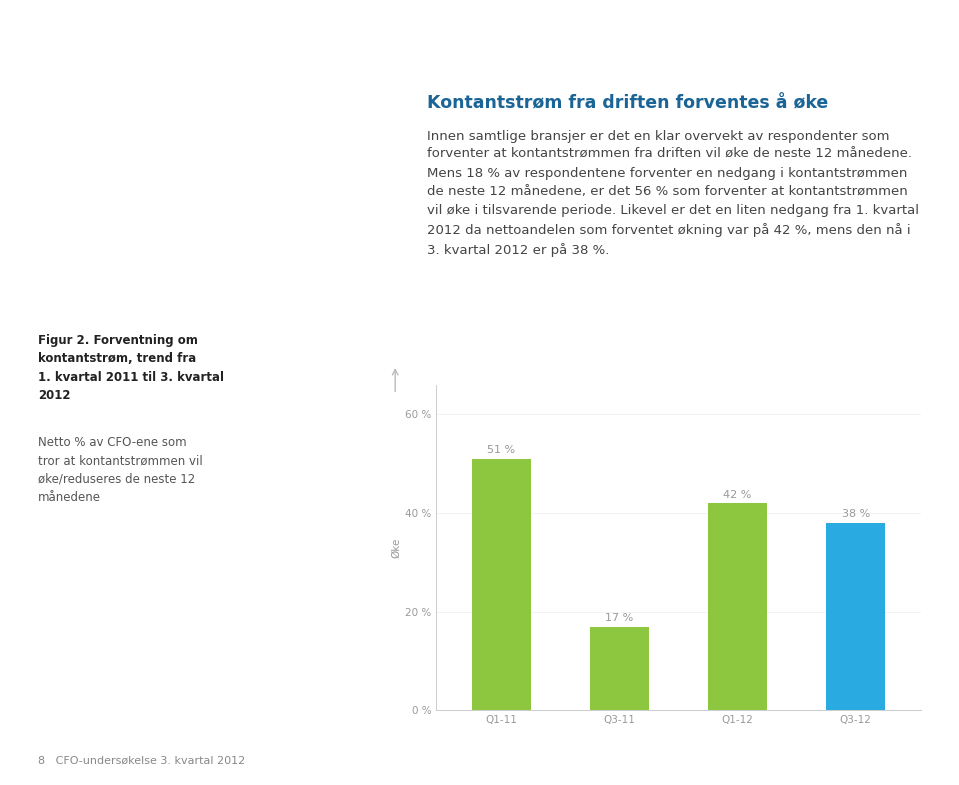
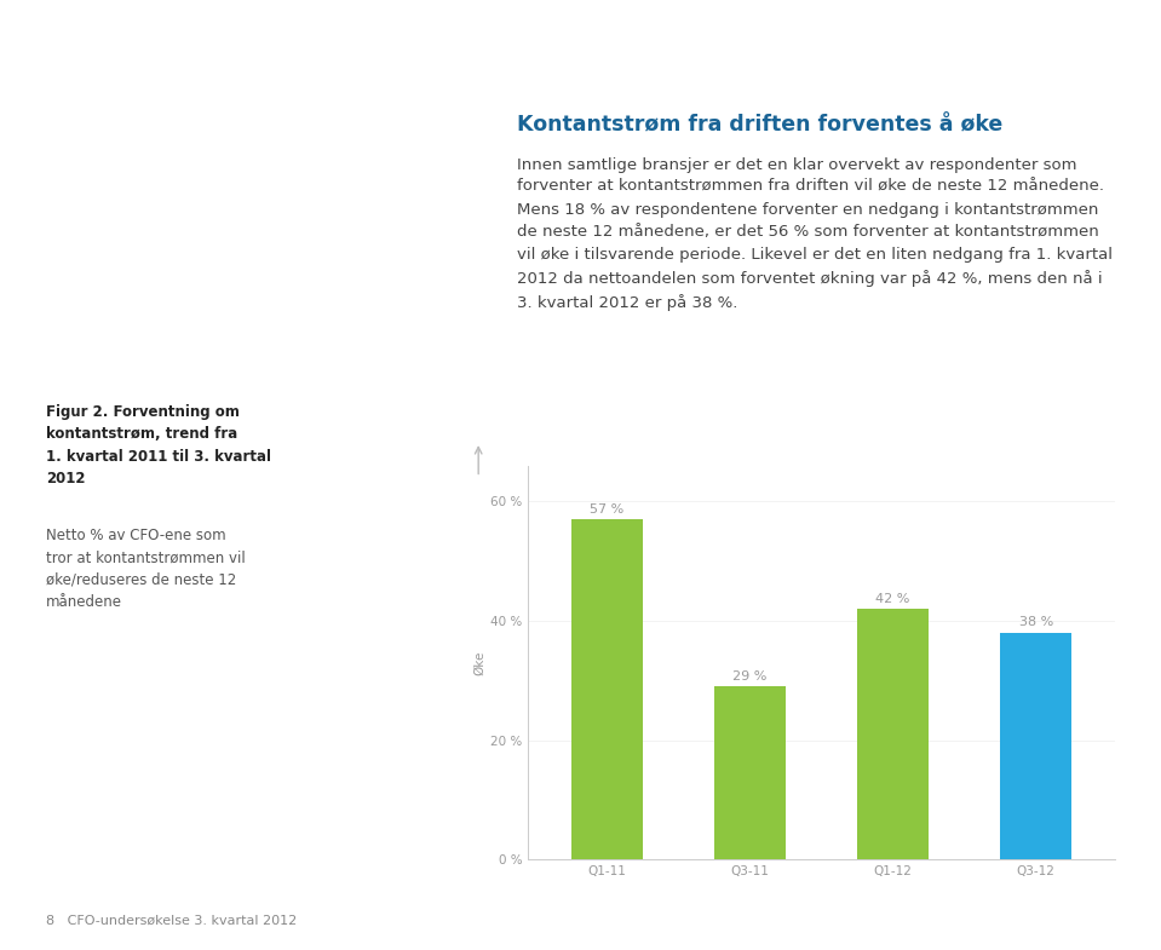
Q1-11: 51 -> 57
Q3-11: 17 -> 29
